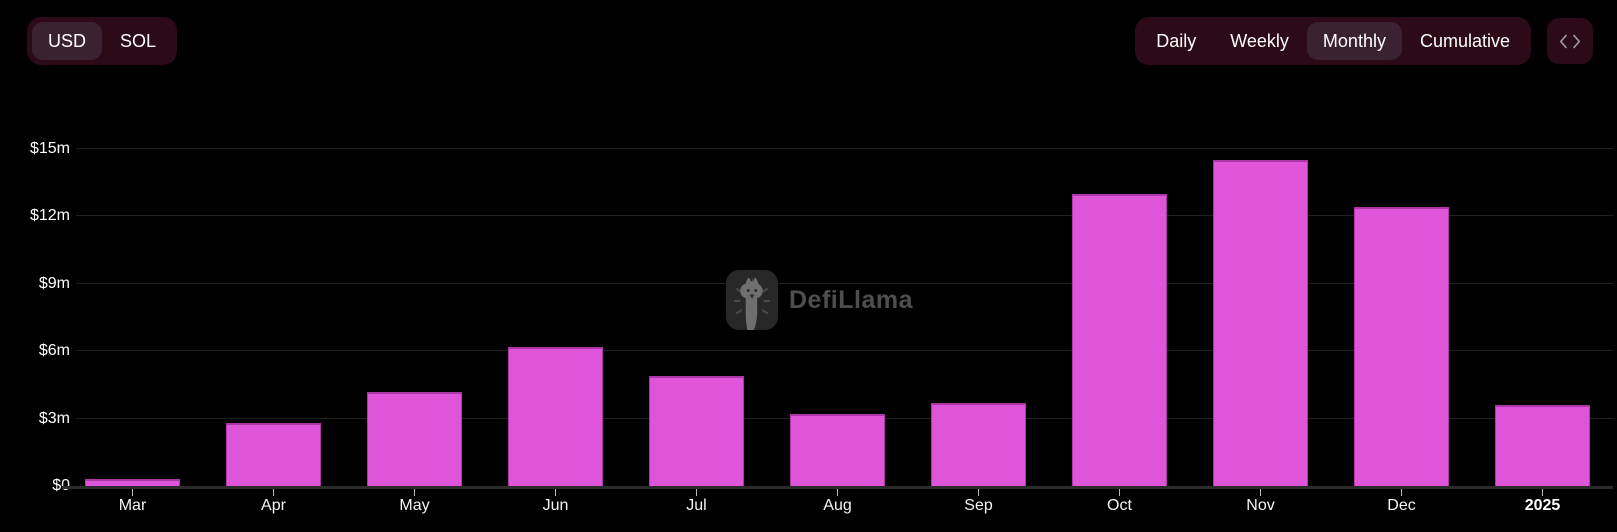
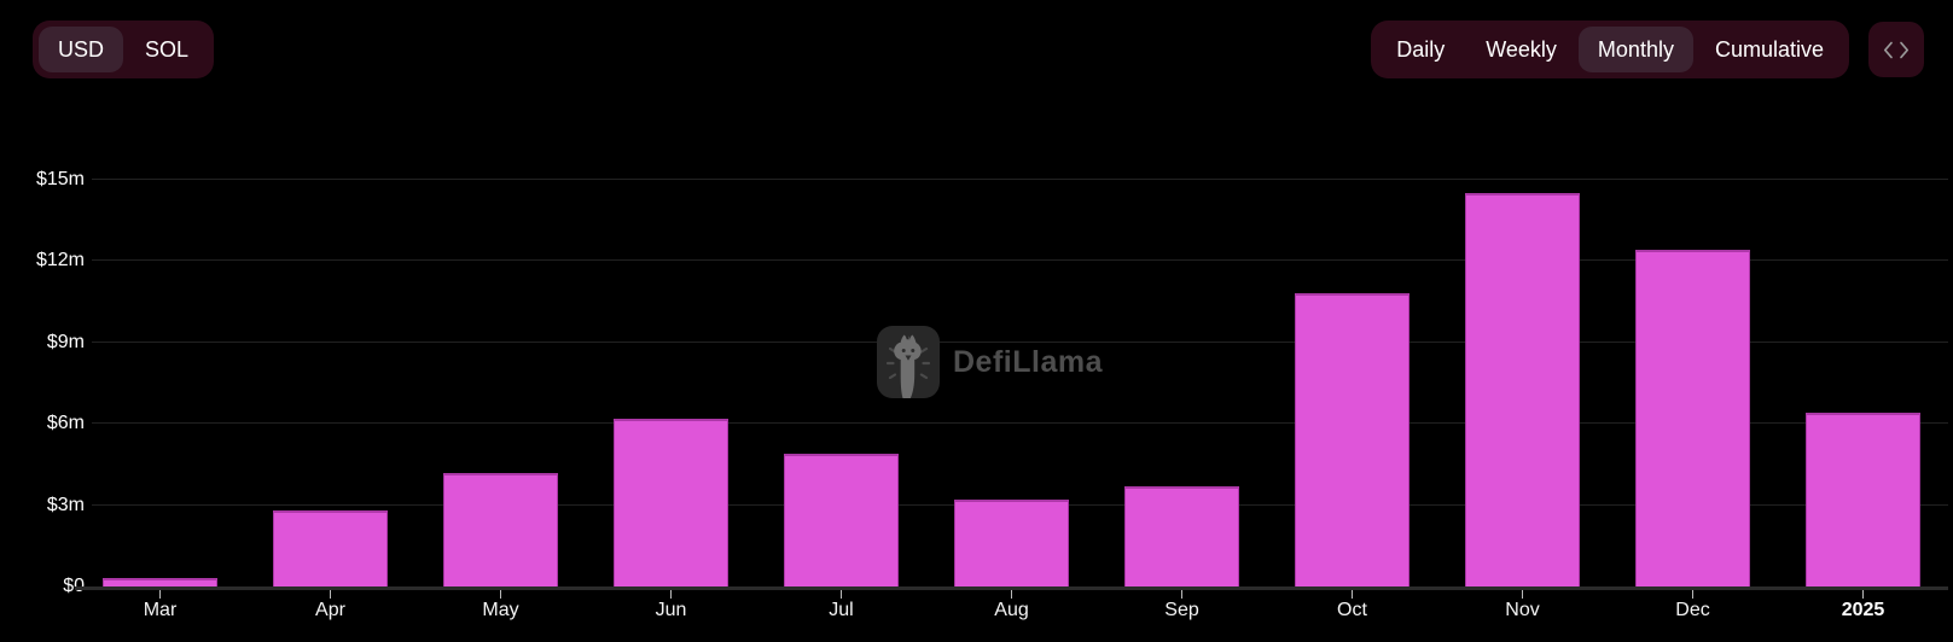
Oct: $13.0m -> $10.8m
2025: $3.6m -> $6.4m
